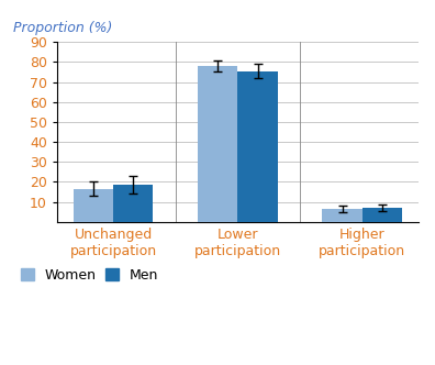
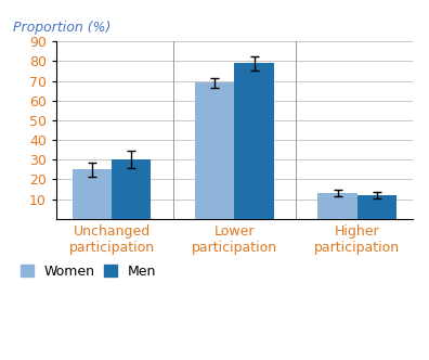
Women/Unchanged participation: 16 -> 25
Men/Unchanged participation: 18 -> 30
Women/Lower participation: 78 -> 69
Men/Lower participation: 76 -> 79
Women/Higher participation: 6 -> 13
Men/Higher participation: 7 -> 12
